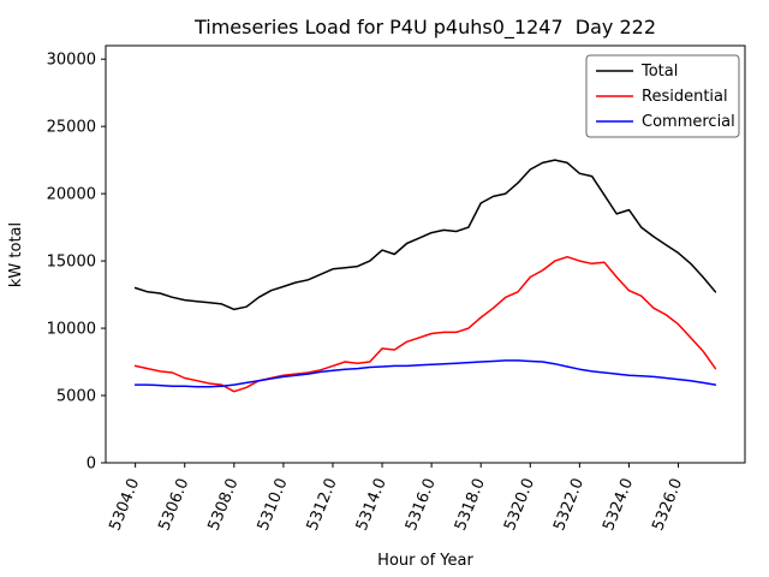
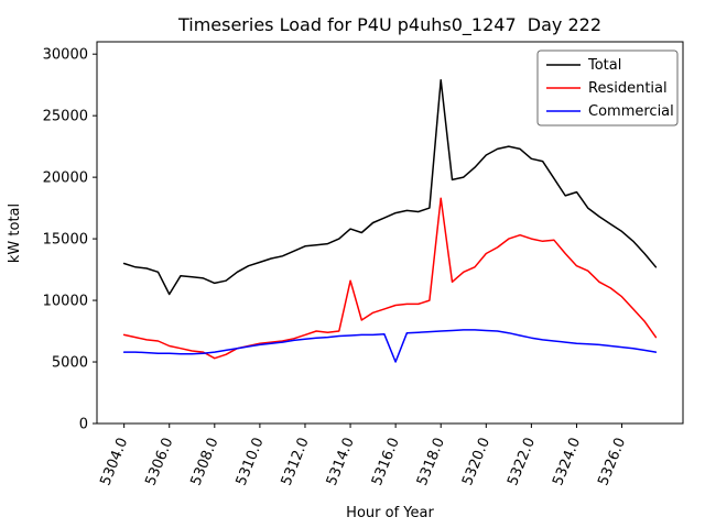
Total/5306.0: 12100 -> 10500
Residential/5314.0: 8500 -> 11600
Commercial/5316.0: 7300 -> 5000
Total/5318.0: 19300 -> 27900
Residential/5318.0: 10800 -> 18300
